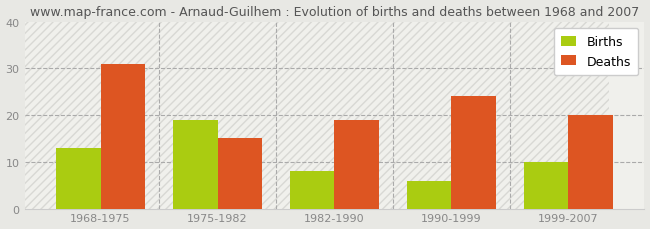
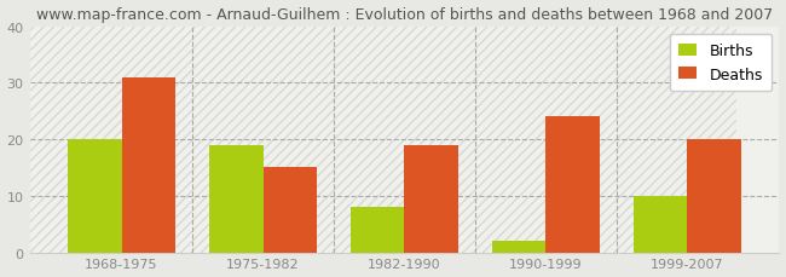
Births/1968-1975: 13 -> 20
Births/1990-1999: 6 -> 2
